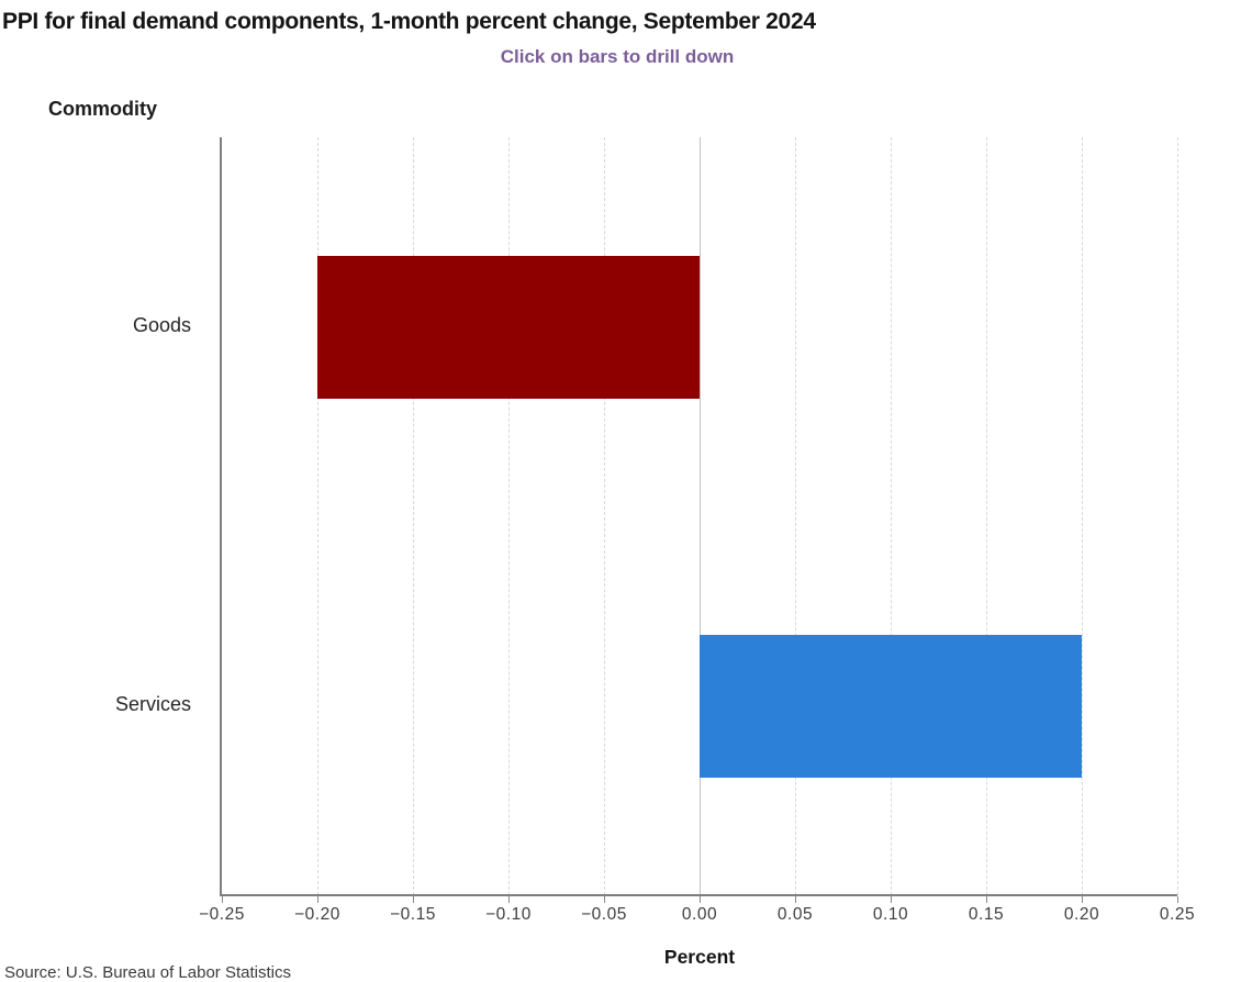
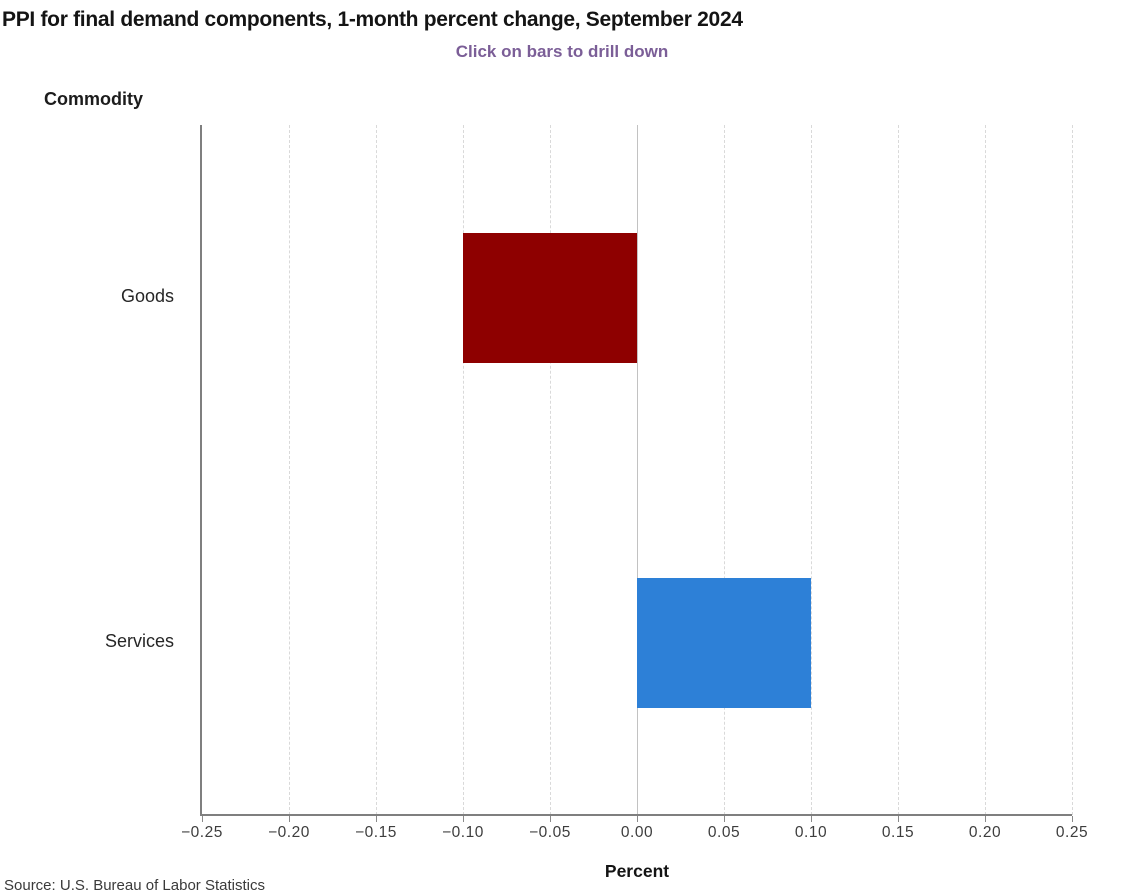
Goods: -0.2 -> -0.1
Services: 0.2 -> 0.1
